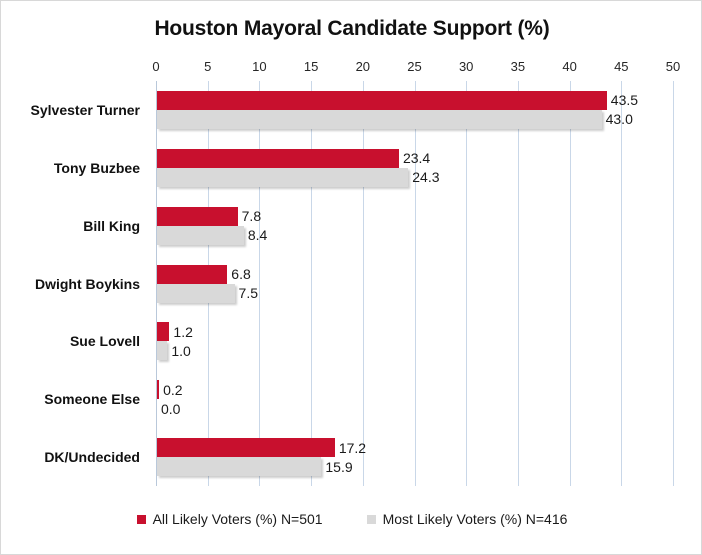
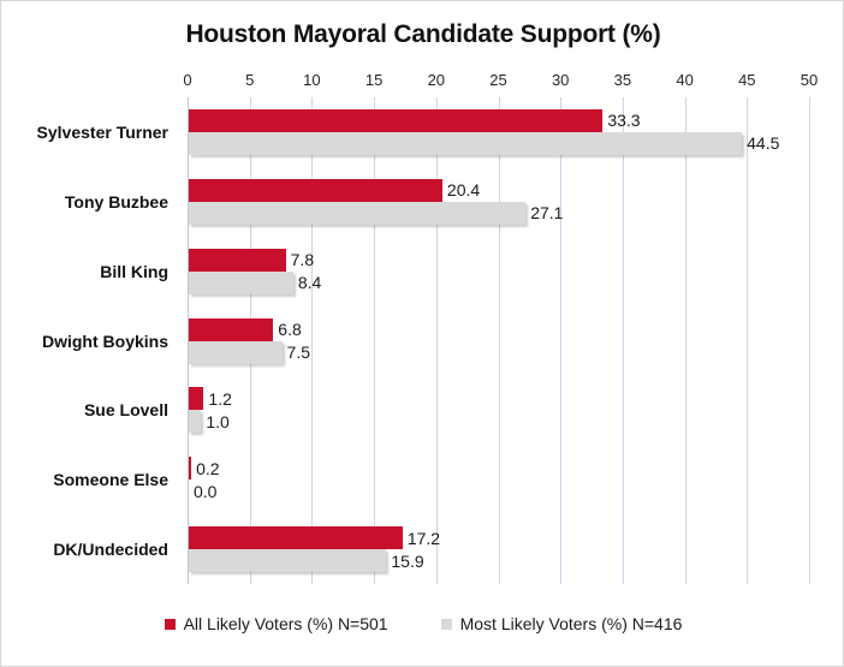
All Likely Voters (%) N=501/Sylvester Turner: 43.5 -> 33.3
Most Likely Voters (%) N=416/Sylvester Turner: 43.0 -> 44.5
All Likely Voters (%) N=501/Tony Buzbee: 23.4 -> 20.4
Most Likely Voters (%) N=416/Tony Buzbee: 24.3 -> 27.1
